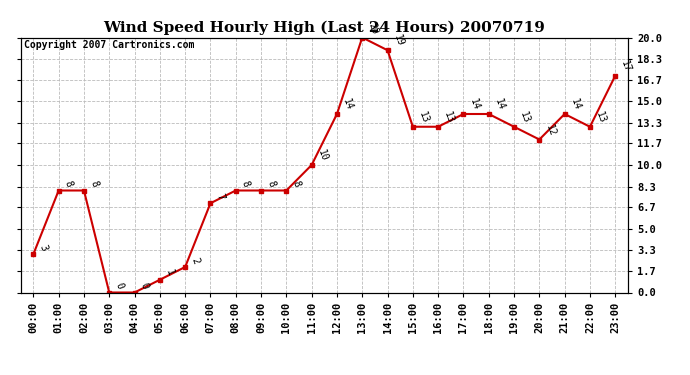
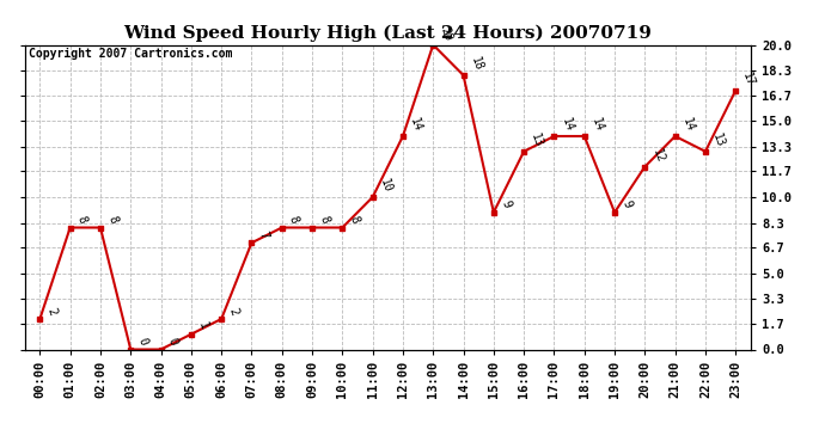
00:00: 3 -> 2
14:00: 19 -> 18
15:00: 13 -> 9
19:00: 13 -> 9
